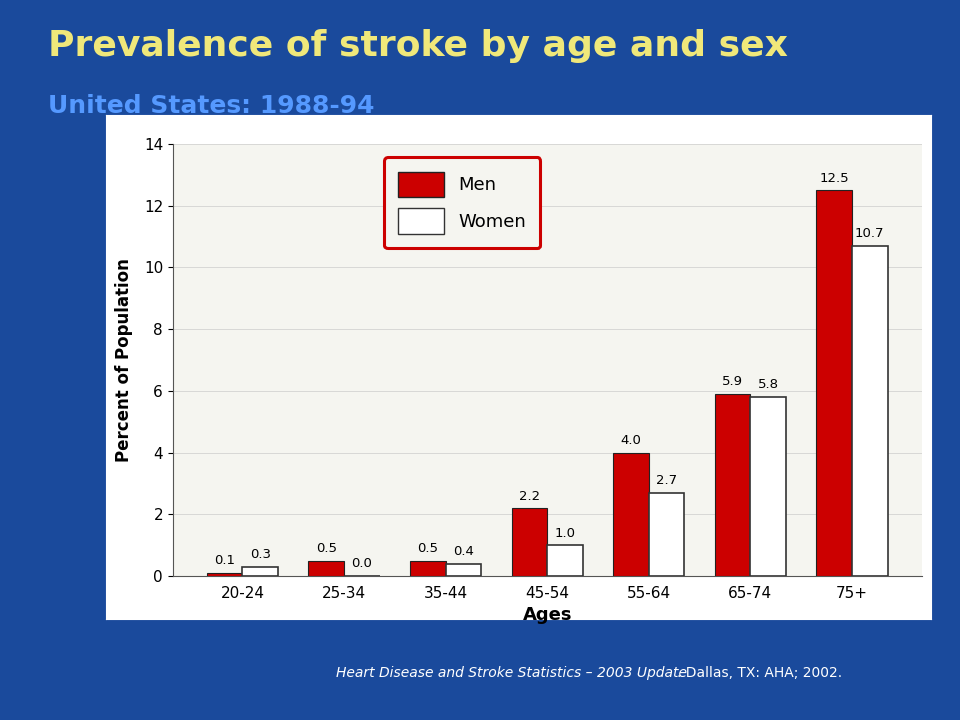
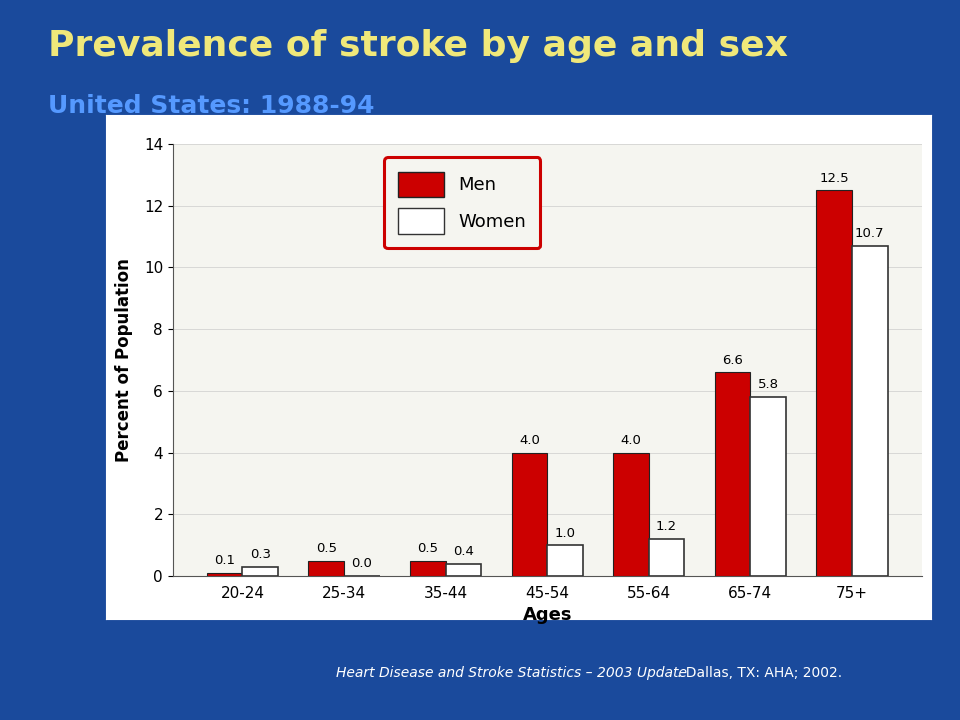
Men/45-54: 2.2 -> 4.0
Women/55-64: 2.7 -> 1.2
Men/65-74: 5.9 -> 6.6
